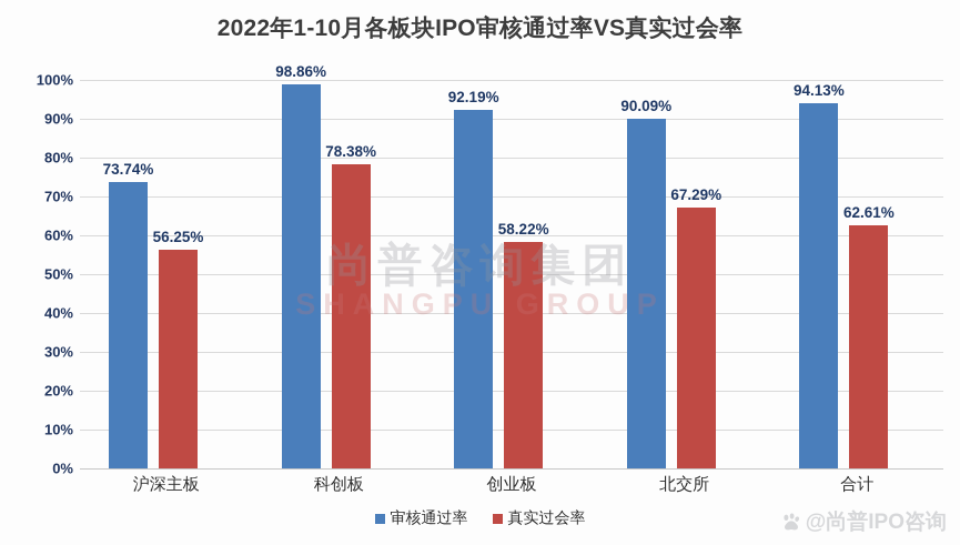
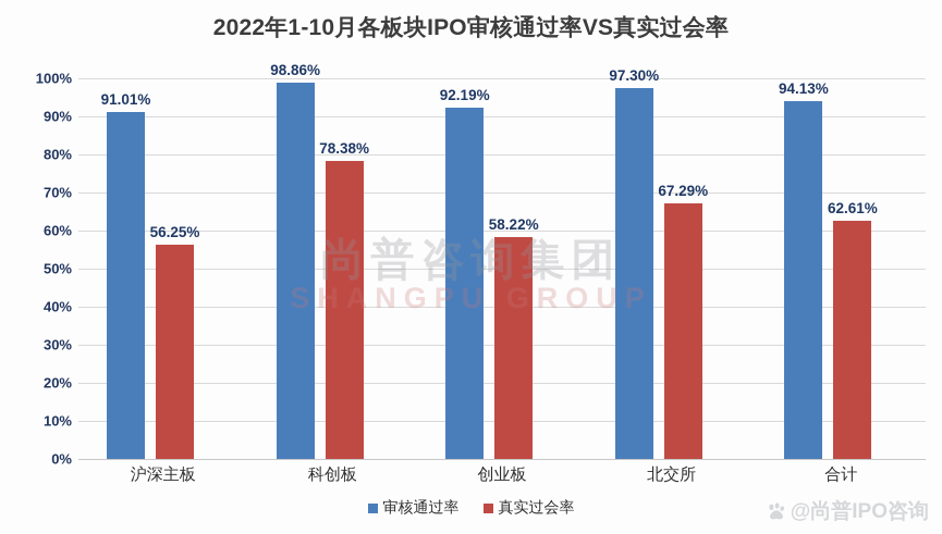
审核通过率/沪深主板: 73.74% -> 91.01%
审核通过率/北交所: 90.09% -> 97.30%
